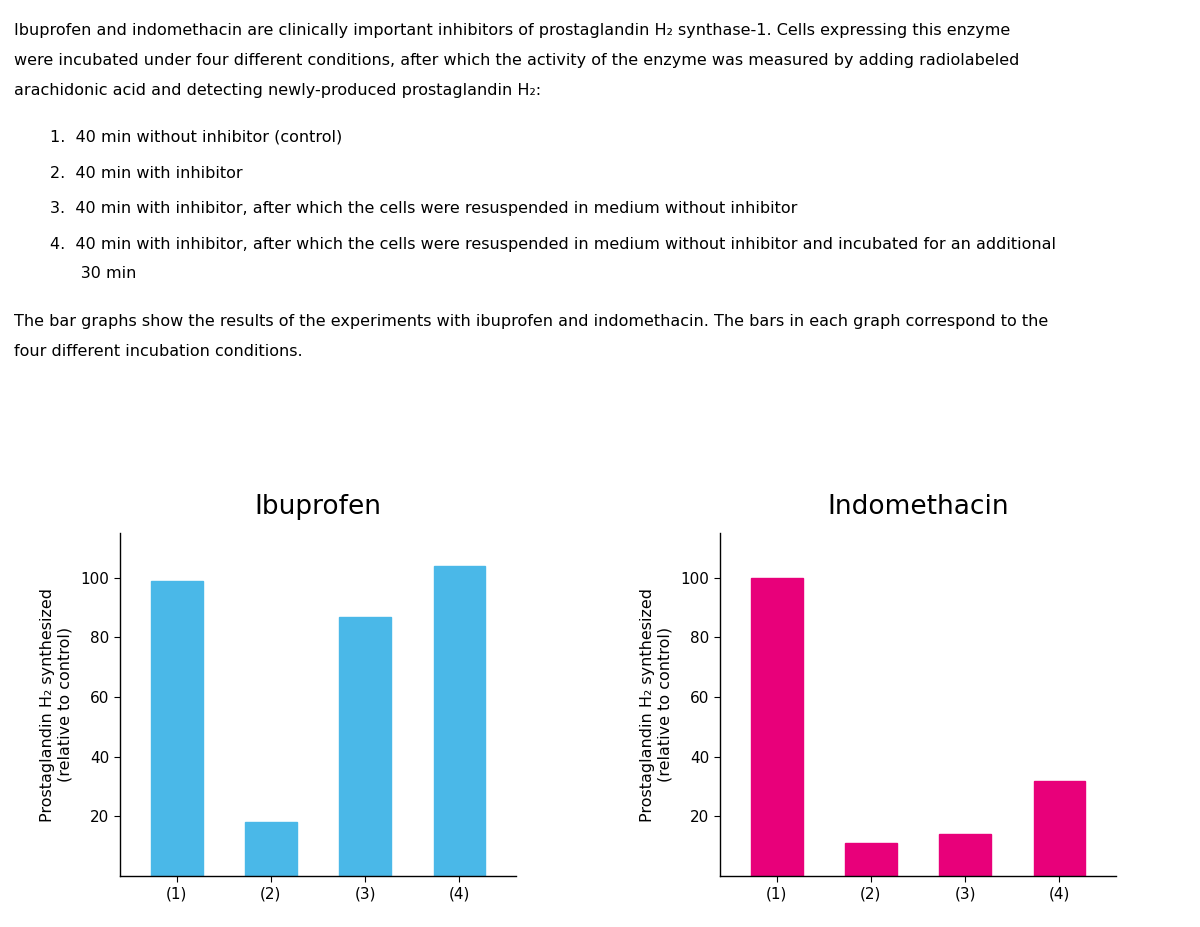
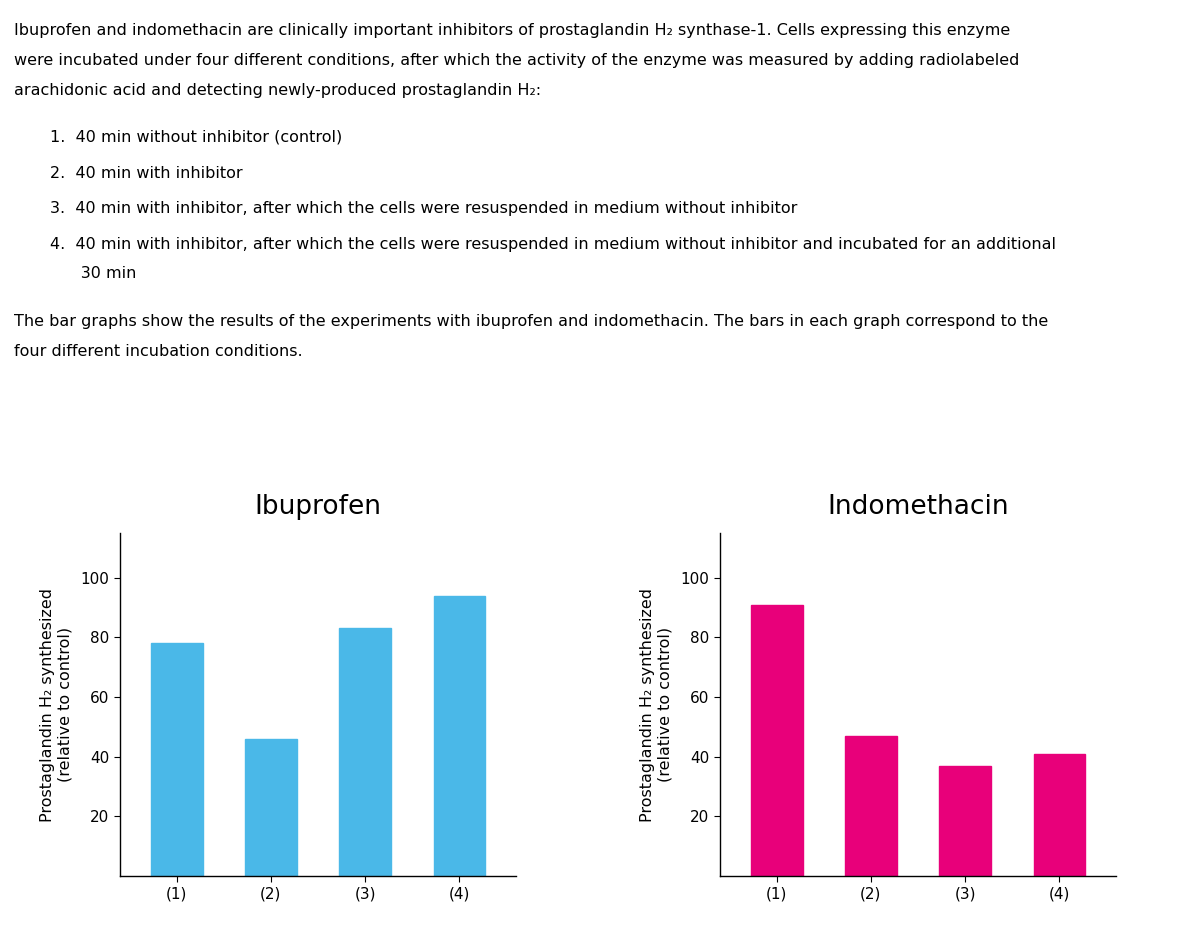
Ibuprofen/(1): 99 -> 78
Ibuprofen/(2): 18 -> 46
Ibuprofen/(3): 87 -> 83
Ibuprofen/(4): 104 -> 94
Indomethacin/(1): 100 -> 91
Indomethacin/(2): 11 -> 47
Indomethacin/(3): 14 -> 37
Indomethacin/(4): 32 -> 41
